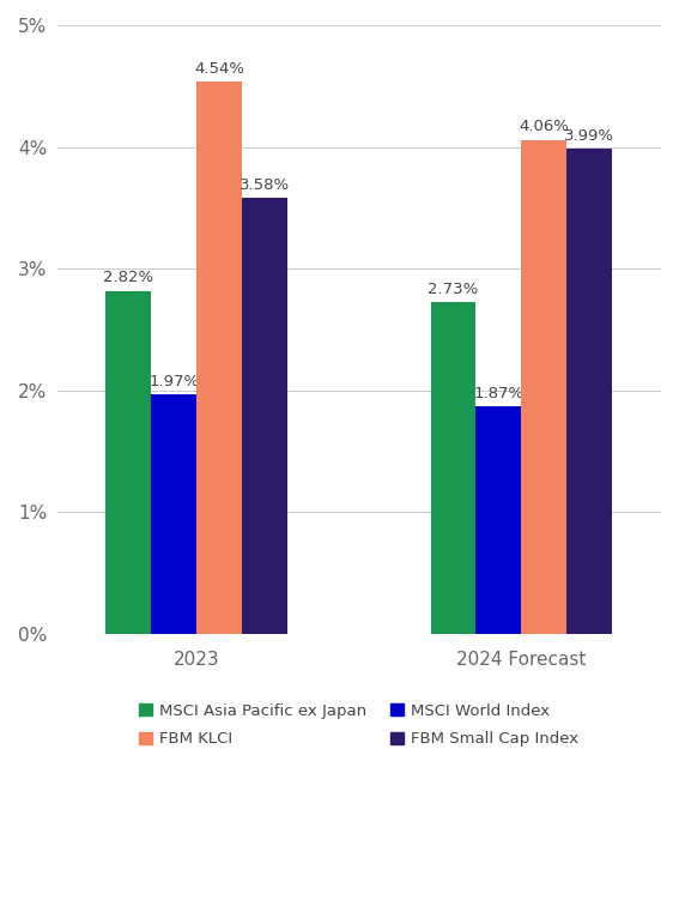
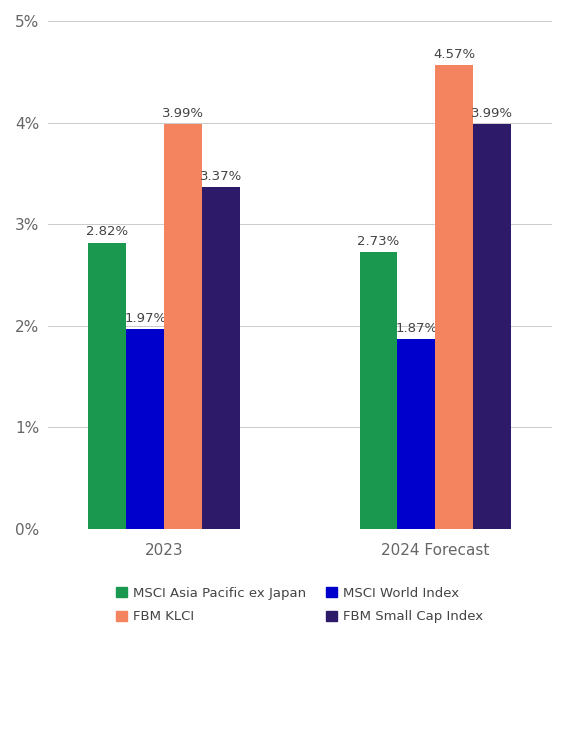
FBM KLCI/2023: 4.54% -> 3.99%
FBM Small Cap Index/2023: 3.58% -> 3.37%
FBM KLCI/2024 Forecast: 4.06% -> 4.57%
